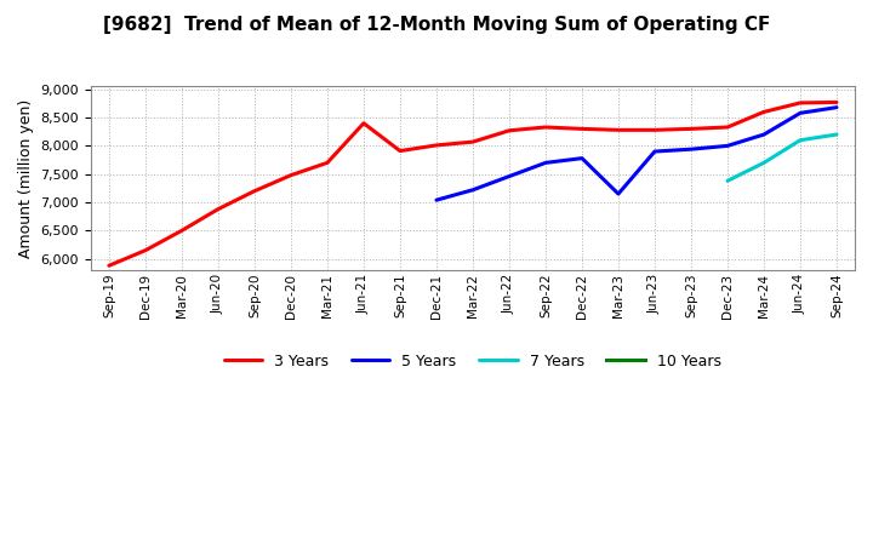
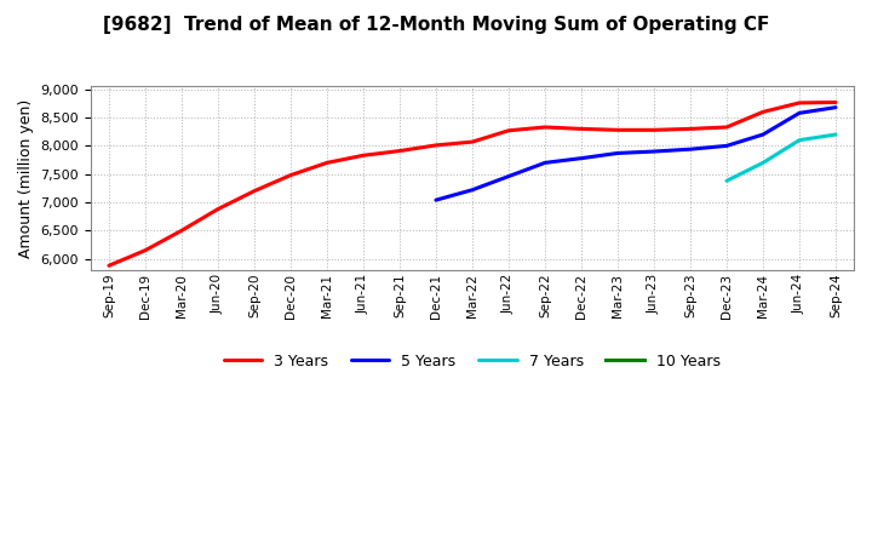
3 Years/Jun-21: 8,400 -> 7,830
5 Years/Mar-23: 7,150 -> 7,870
